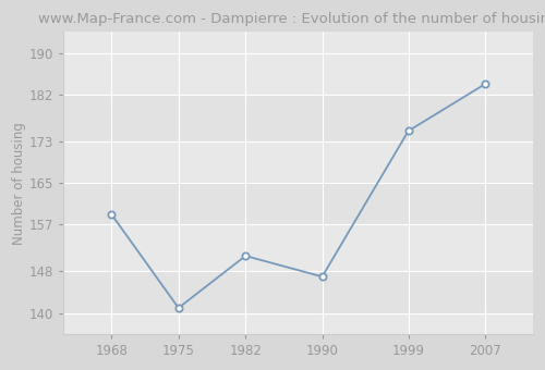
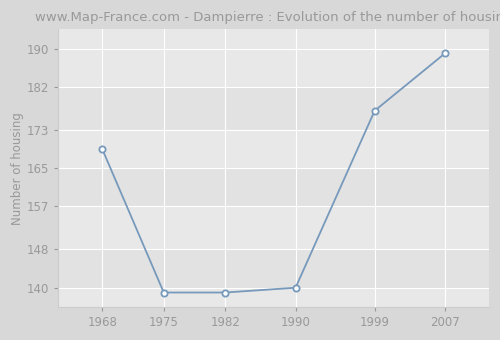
1968: 159 -> 169
1975: 141 -> 139
1982: 151 -> 139
1990: 147 -> 140
1999: 175 -> 177
2007: 184 -> 189
